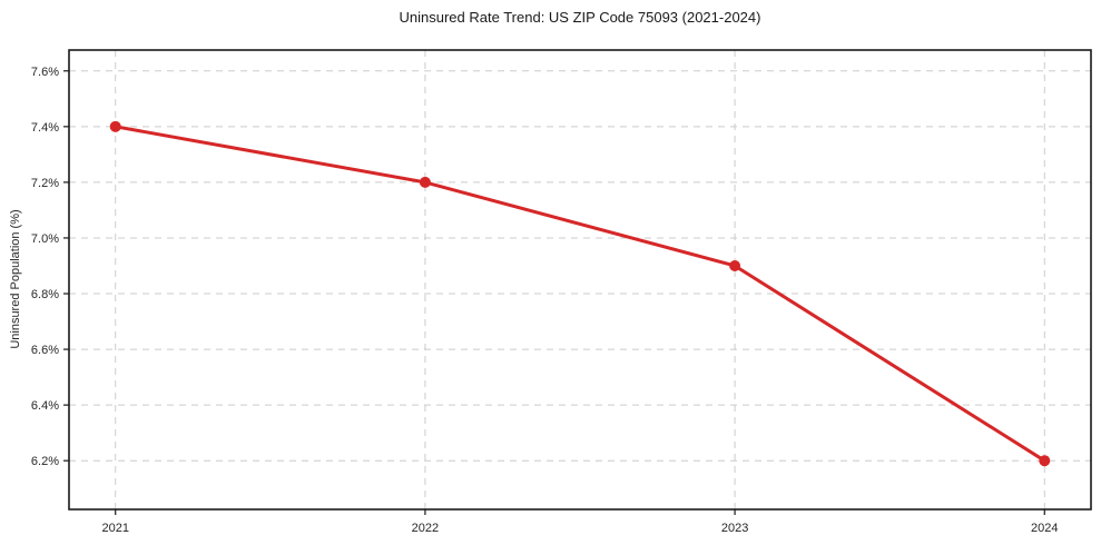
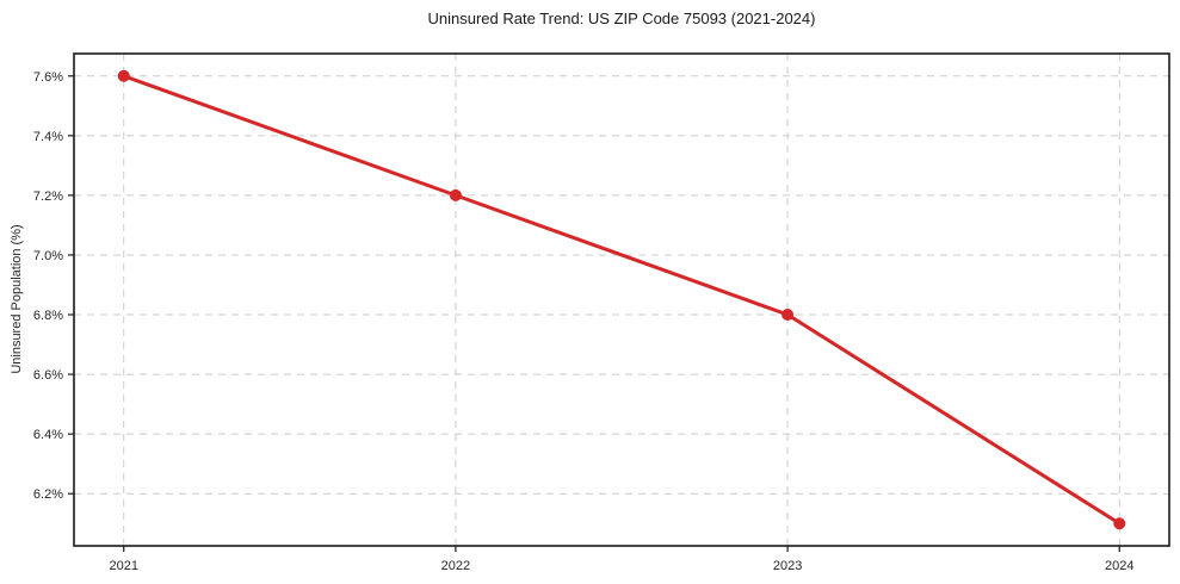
2021: 7.4% -> 7.6%
2023: 6.9% -> 6.8%
2024: 6.2% -> 6.1%
